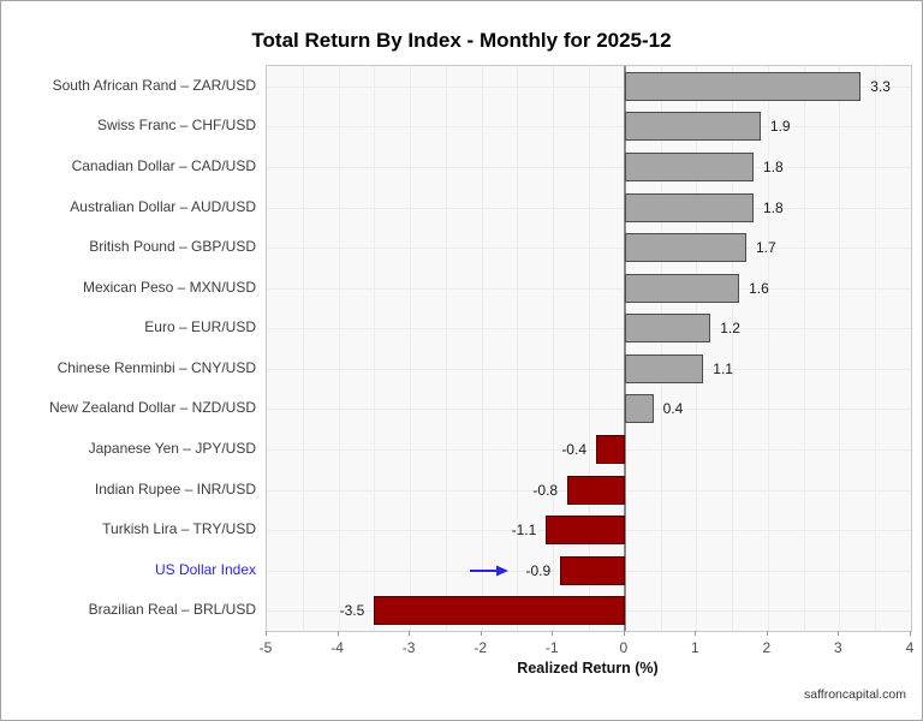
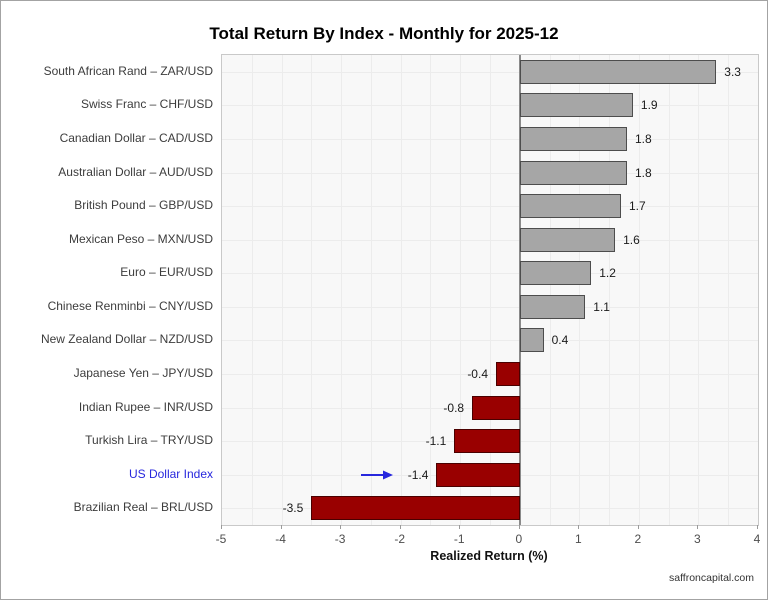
US Dollar Index: -0.9 -> -1.4
